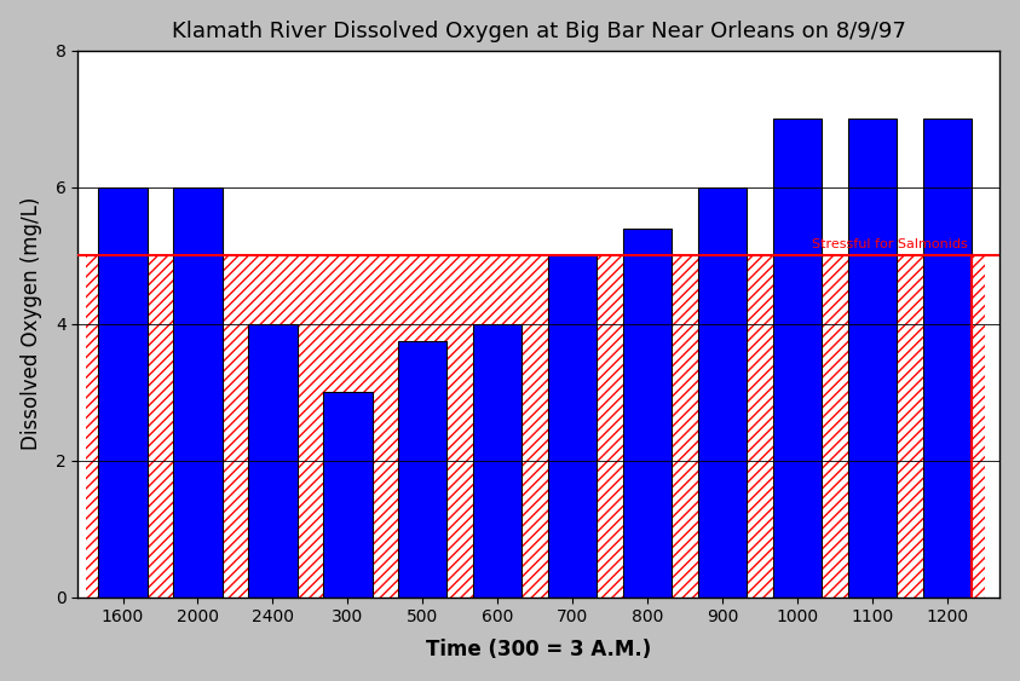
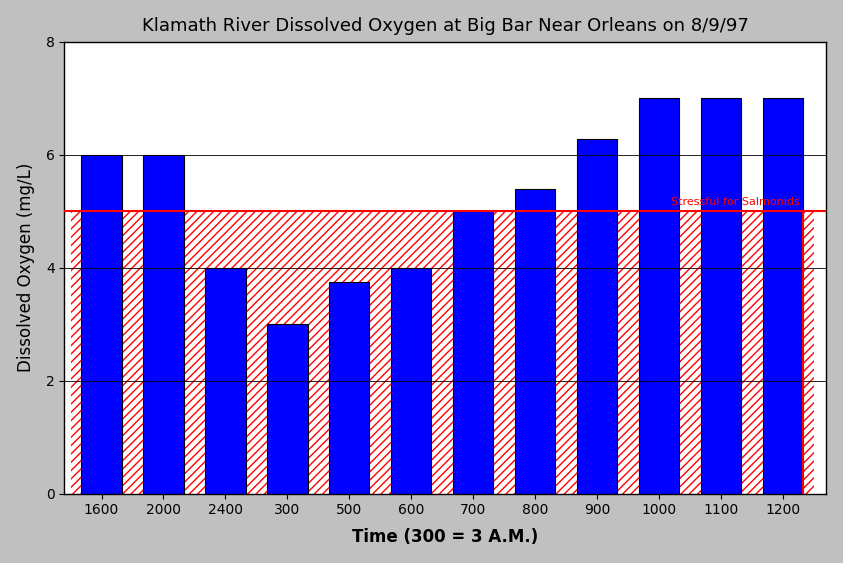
900: 6.00 -> 6.28
